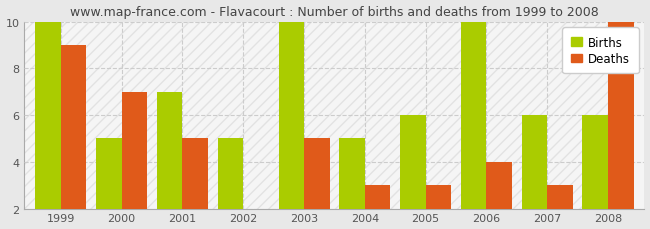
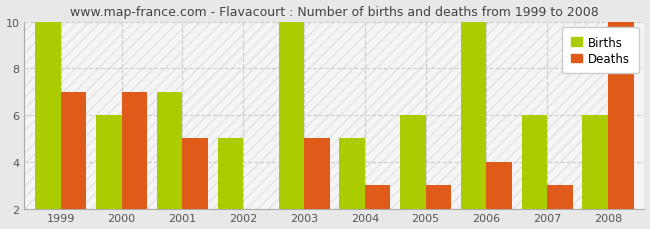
Deaths/1999: 9 -> 7
Births/2000: 5 -> 6
